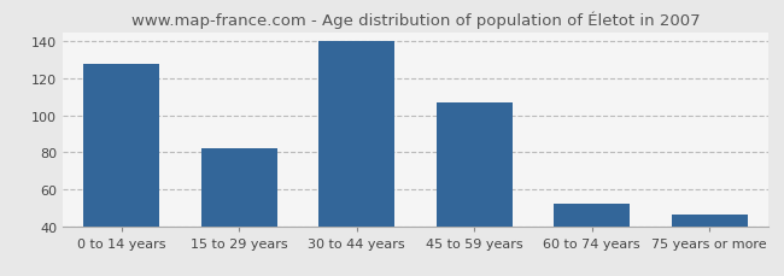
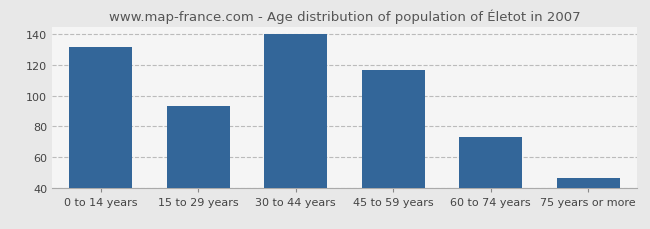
0 to 14 years: 128 -> 132
15 to 29 years: 82 -> 93
45 to 59 years: 107 -> 117
60 to 74 years: 52 -> 73
